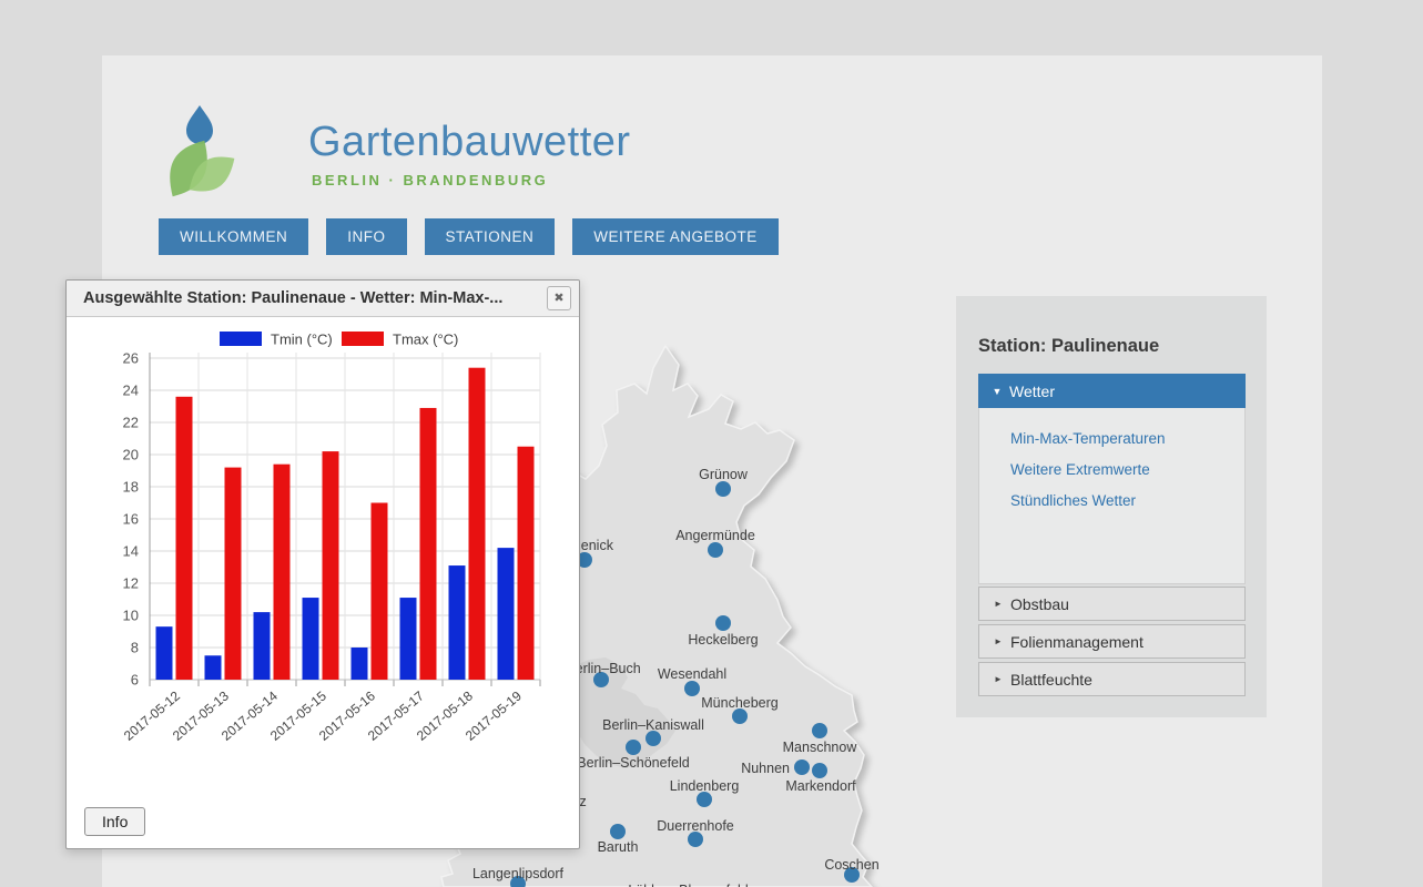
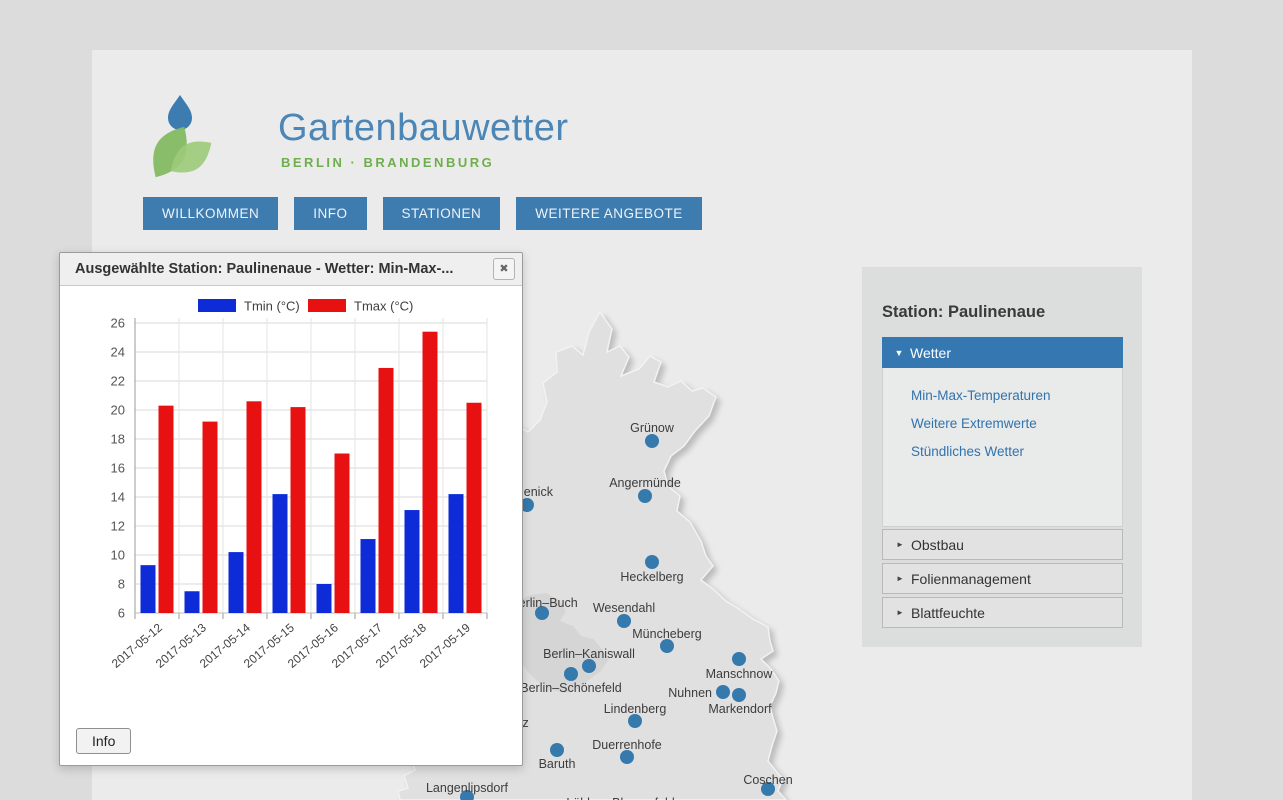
Tmax (°C)/2017-05-12: 23.6 -> 20.3
Tmax (°C)/2017-05-14: 19.4 -> 20.6
Tmin (°C)/2017-05-15: 11.1 -> 14.2
